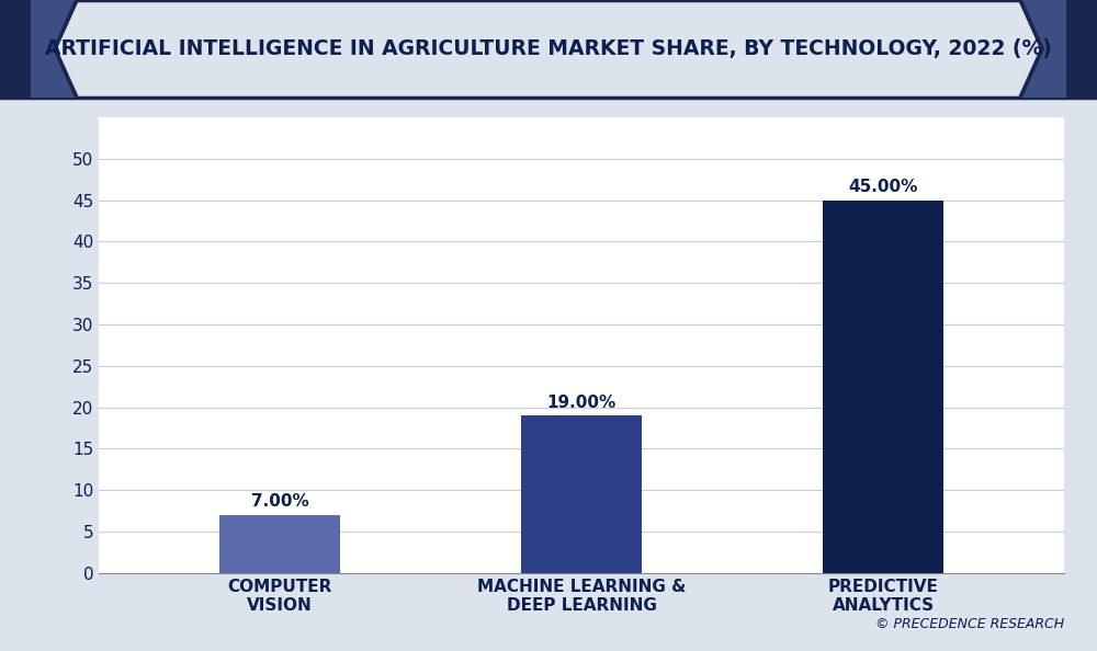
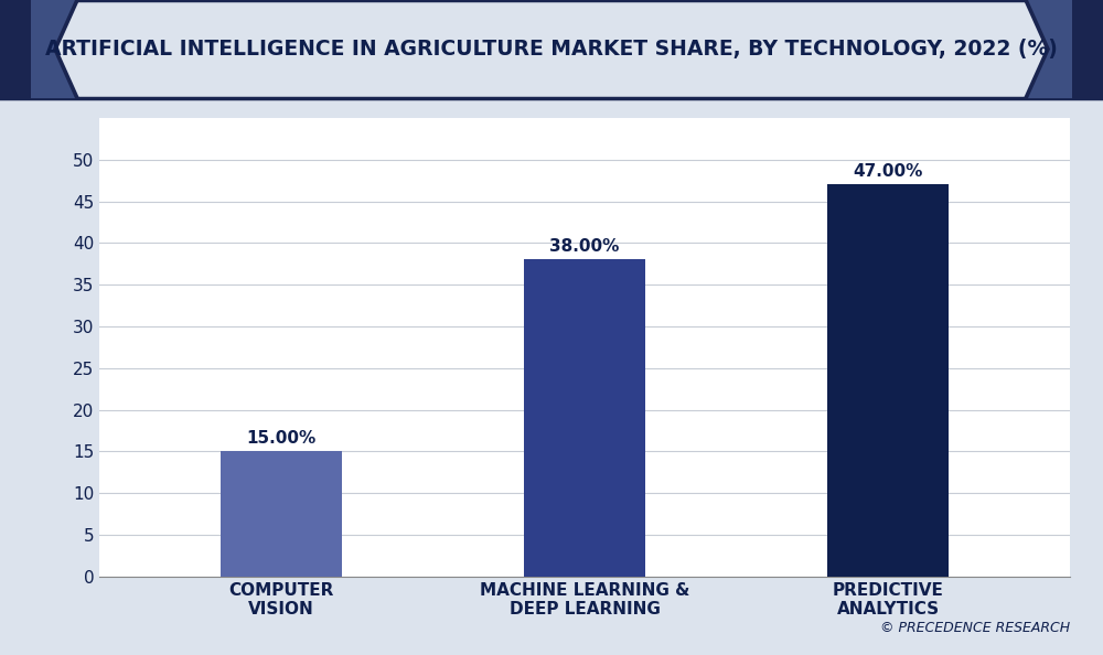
COMPUTER VISION: 7.00% -> 15.00%
MACHINE LEARNING & DEEP LEARNING: 19.00% -> 38.00%
PREDICTIVE ANALYTICS: 45.00% -> 47.00%
